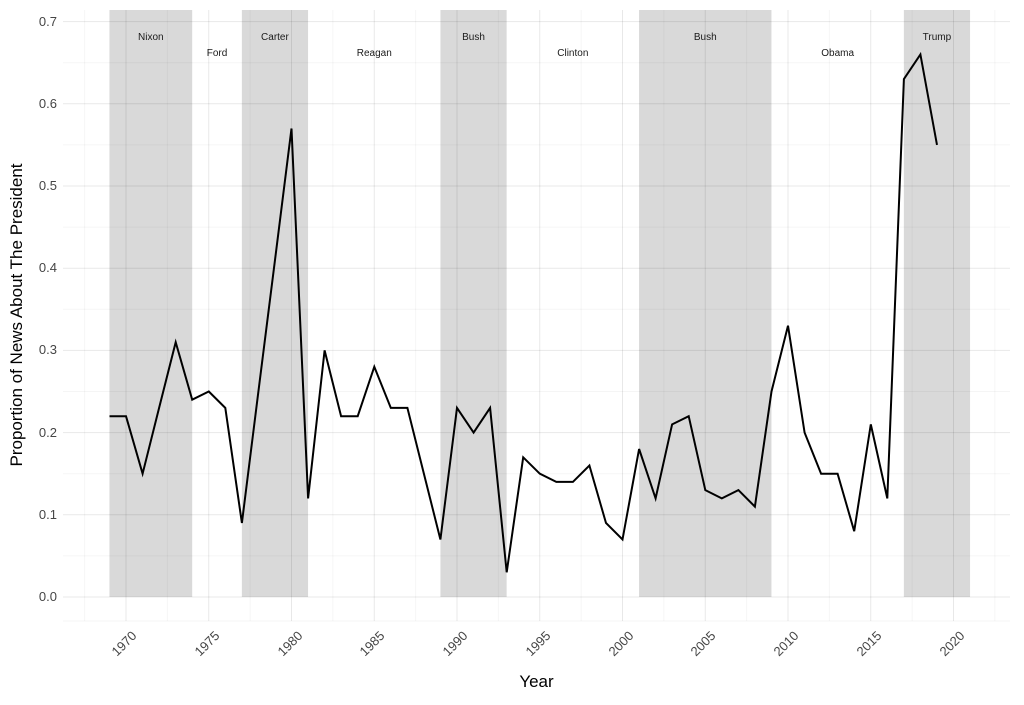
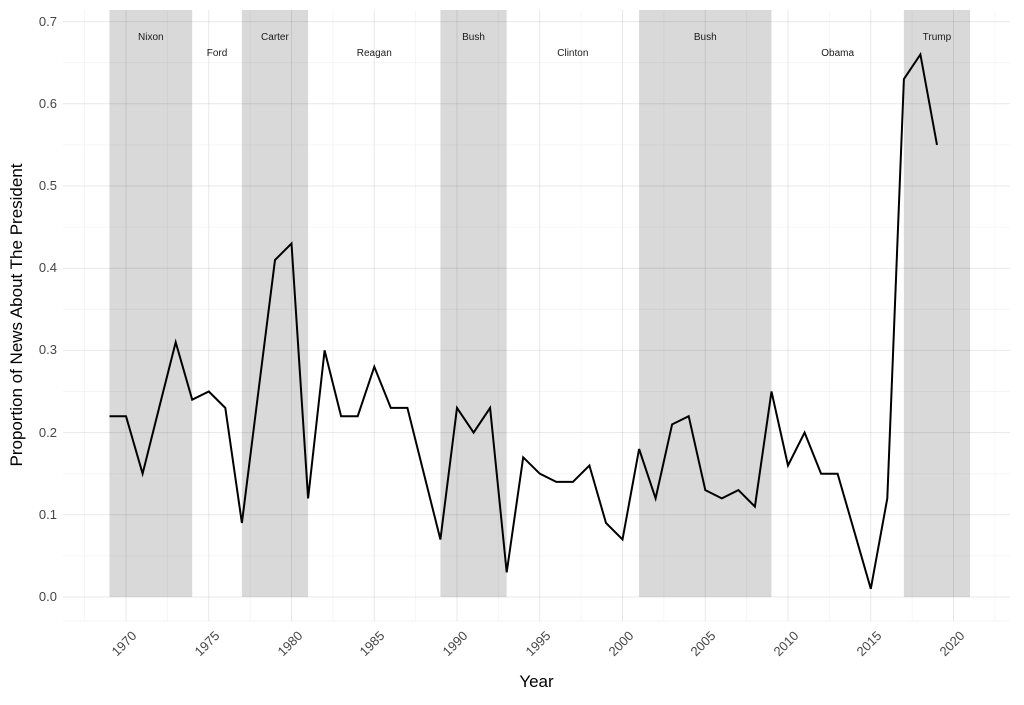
1980: 0.57 -> 0.43
2010: 0.33 -> 0.16
2015: 0.21 -> 0.01
